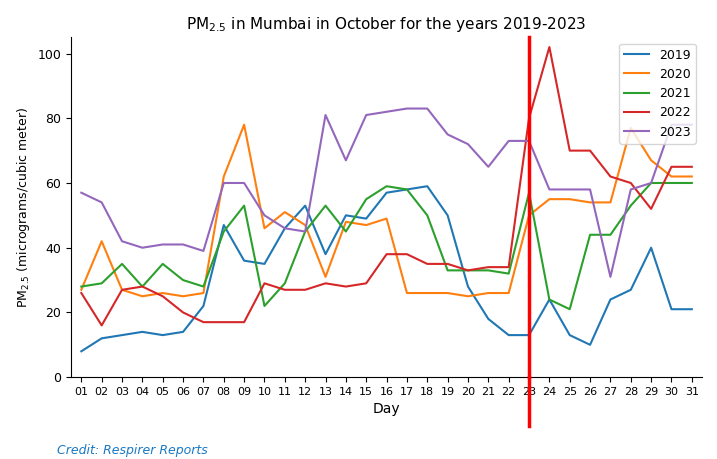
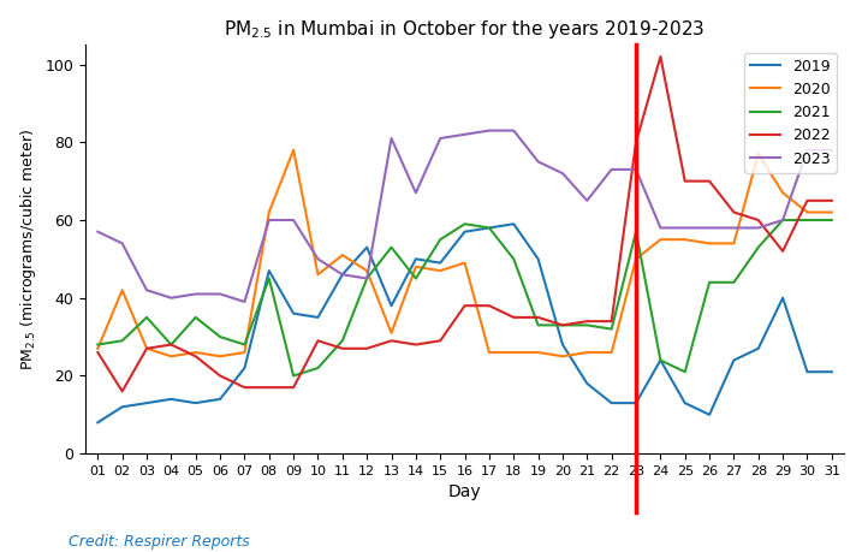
2021/09: 53 -> 20
2023/27: 31 -> 58
